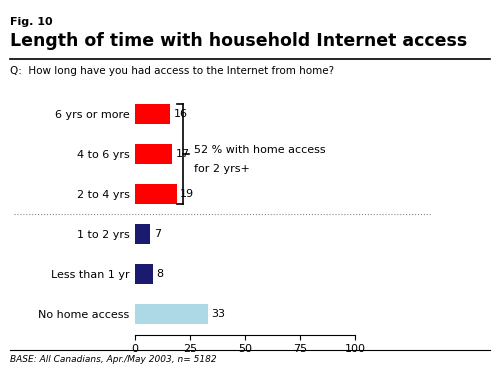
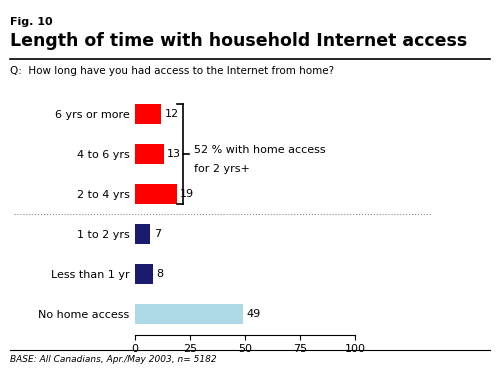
6 yrs or more: 16 -> 12
4 to 6 yrs: 17 -> 13
No home access: 33 -> 49
